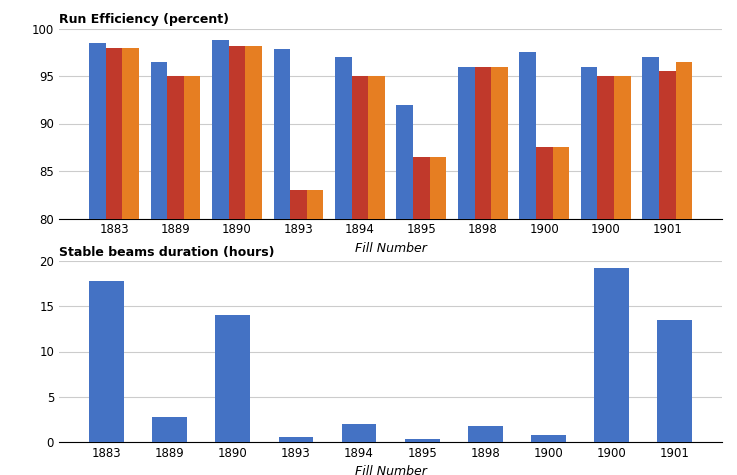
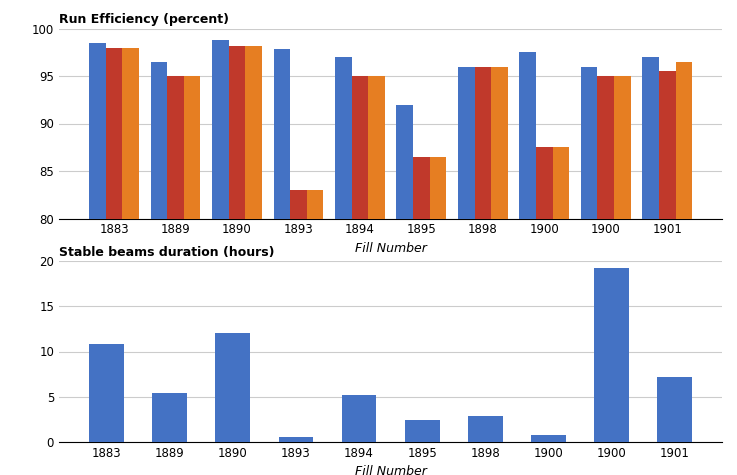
Stable beams duration (hours)/1883: 17.8 -> 10.8
Stable beams duration (hours)/1889: 2.7 -> 5.4
Stable beams duration (hours)/1890: 14.0 -> 12.0
Stable beams duration (hours)/1894: 2.0 -> 5.2
Stable beams duration (hours)/1895: 0.3 -> 2.4
Stable beams duration (hours)/1898: 1.7 -> 2.8
Stable beams duration (hours)/1901: 13.5 -> 7.2
